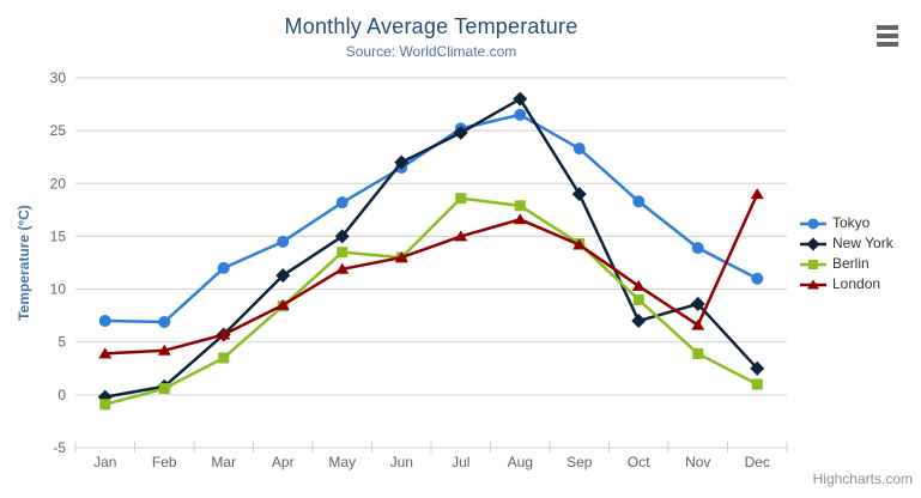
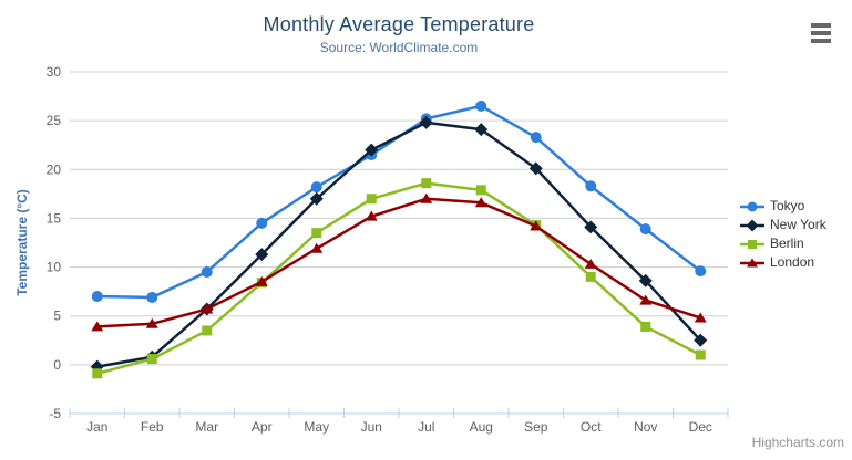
Tokyo/Mar: 12 -> 10
New York/May: 15 -> 17
Berlin/Jun: 13 -> 17
London/Jun: 13 -> 15
London/Jul: 15 -> 17
New York/Aug: 28 -> 24
New York/Sep: 19 -> 20
New York/Oct: 7 -> 14
Tokyo/Dec: 11 -> 10
London/Dec: 19 -> 5
